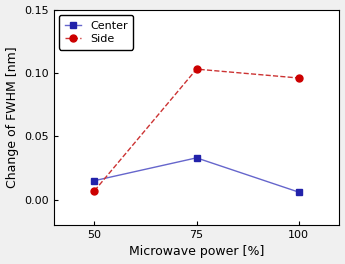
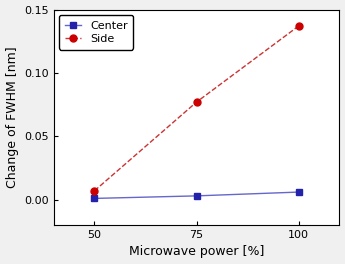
Center/50: 0.015 -> 0.001
Center/75: 0.033 -> 0.003
Side/75: 0.103 -> 0.077
Side/100: 0.096 -> 0.137
